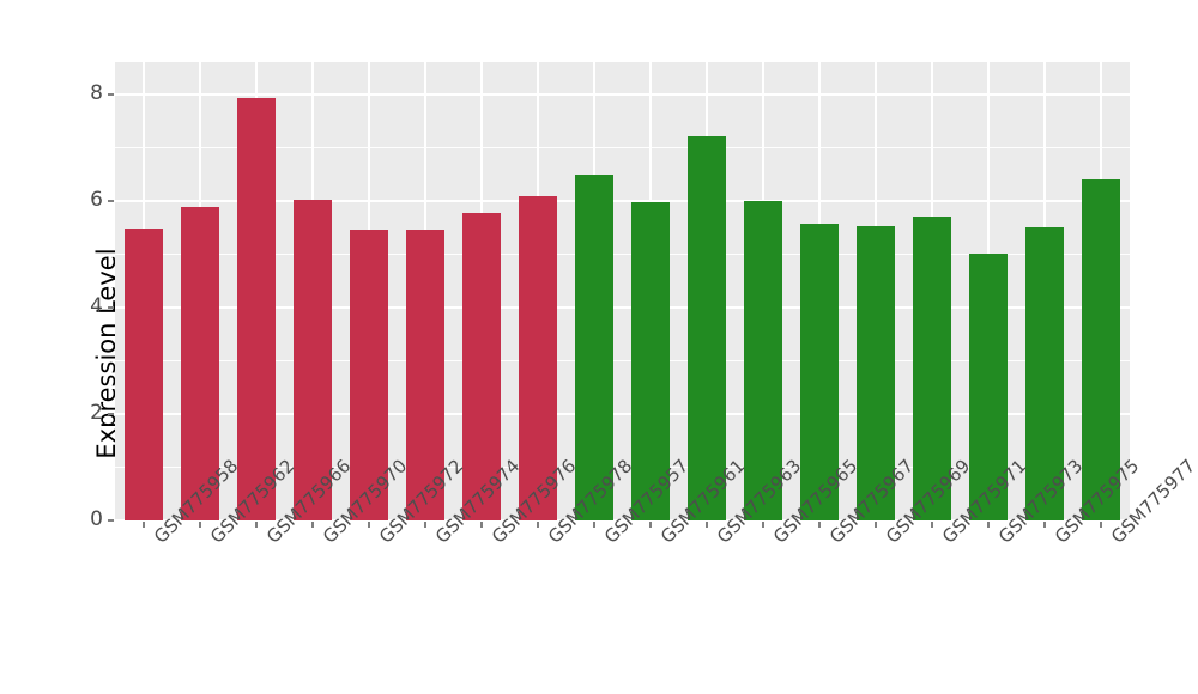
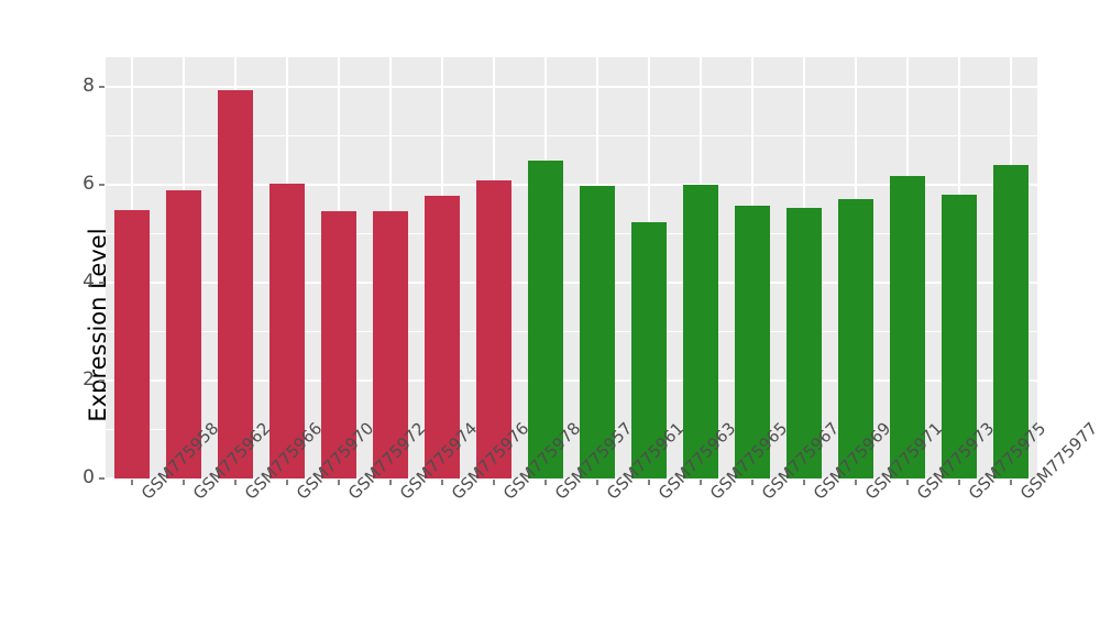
GSM775963: 7.2 -> 5.2
GSM775973: 5.0 -> 6.2
GSM775975: 5.5 -> 5.8
